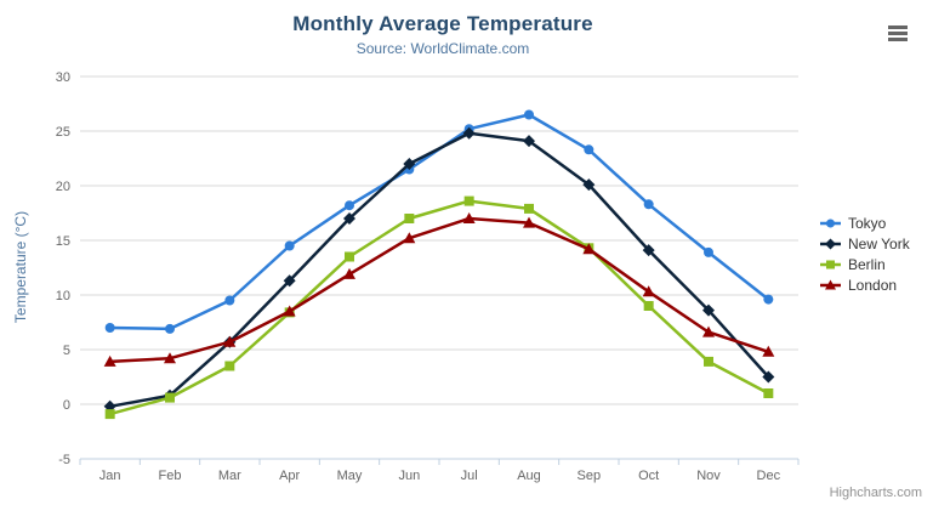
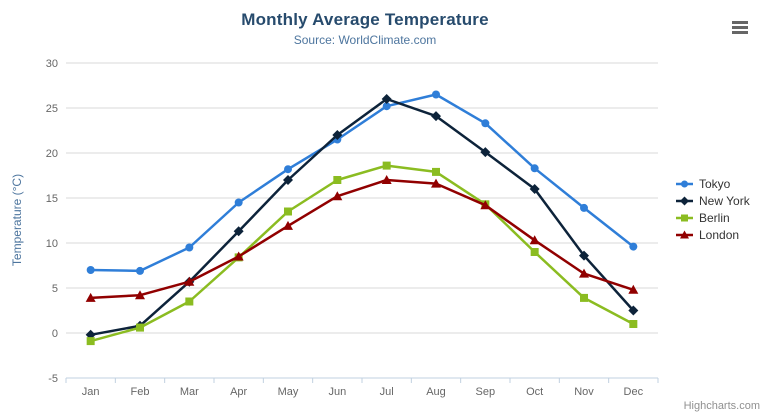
New York/Jul: 25 -> 26
New York/Oct: 14 -> 16
